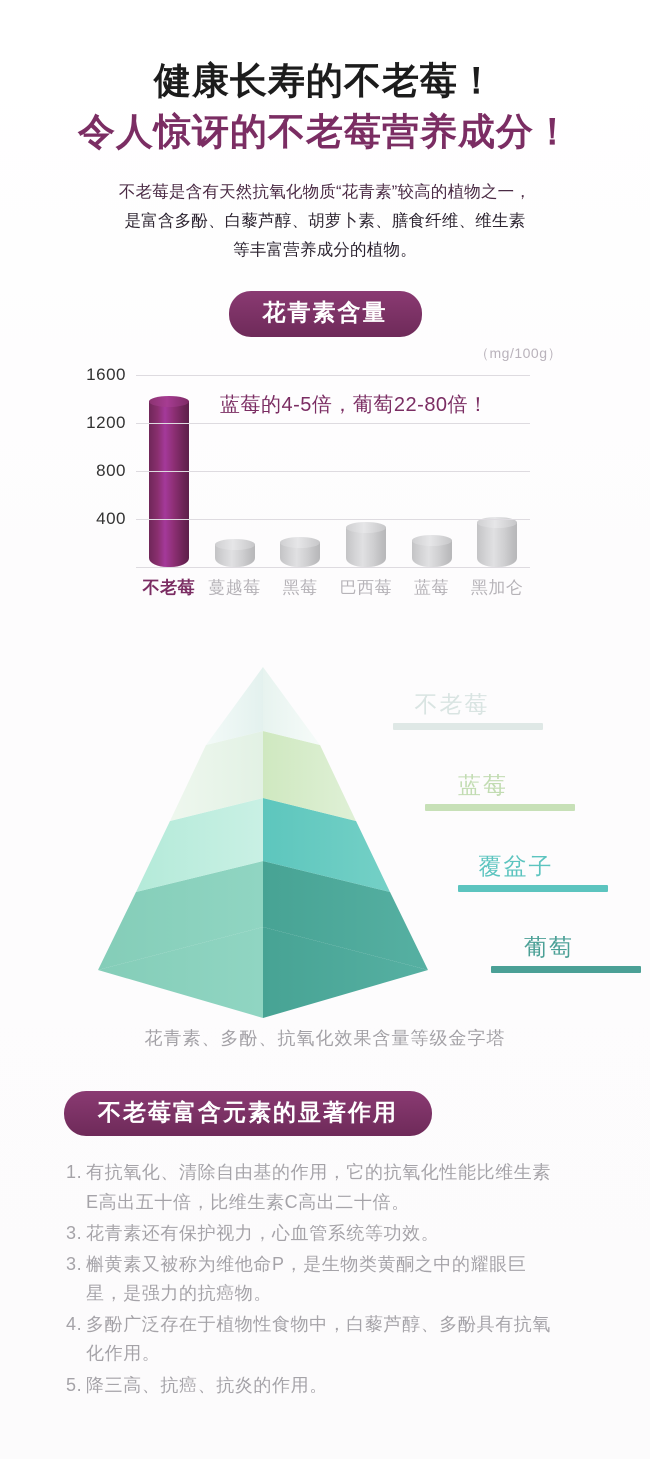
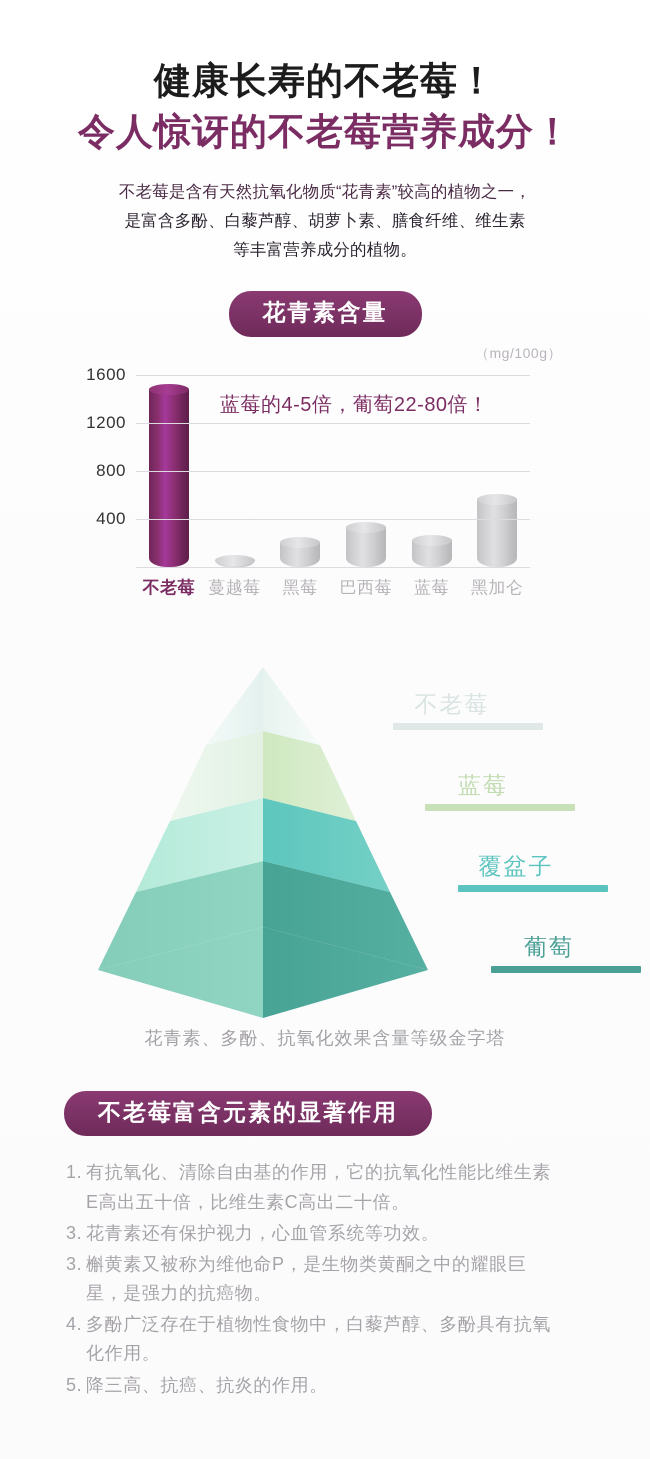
不老莓: 1380 -> 1480
蔓越莓: 190 -> 60
黑加仑: 370 -> 560
